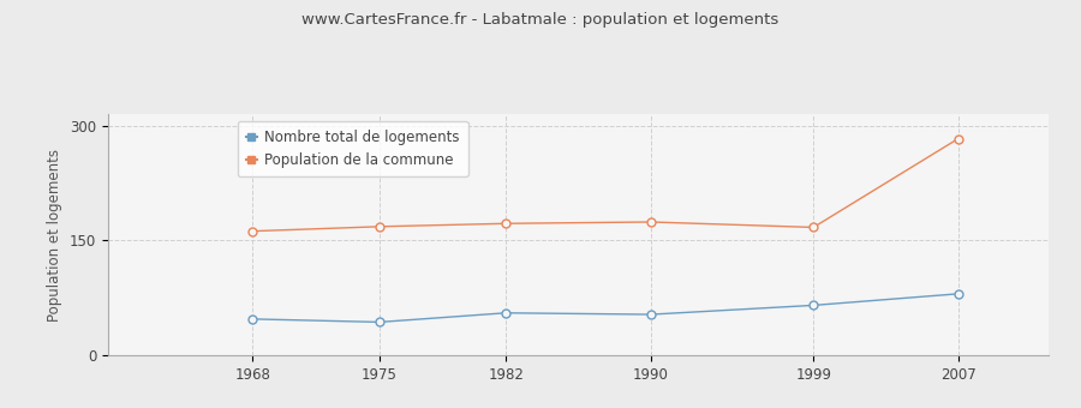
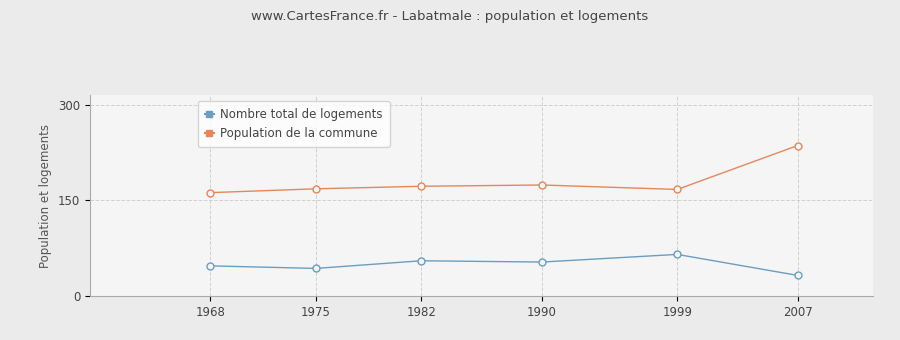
Nombre total de logements/2007: 80 -> 32
Population de la commune/2007: 283 -> 236
